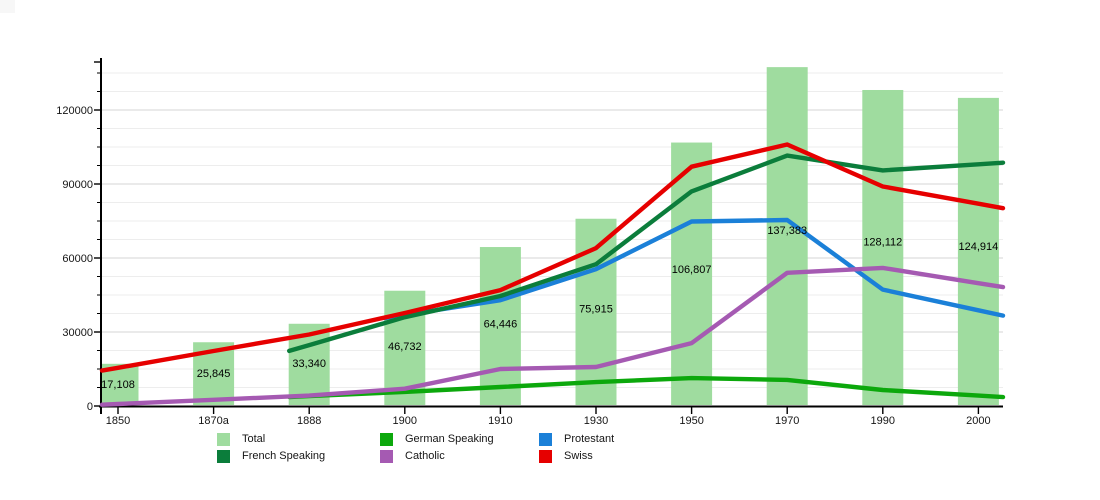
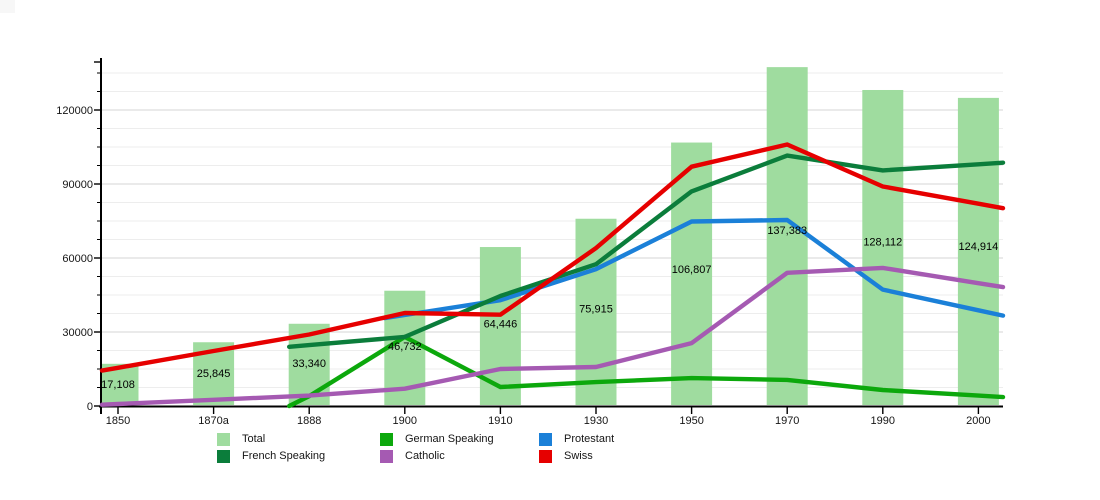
German Speaking/1900: 6000 -> 28000
French Speaking/1900: 36000 -> 28000
Swiss/1910: 47000 -> 37000
